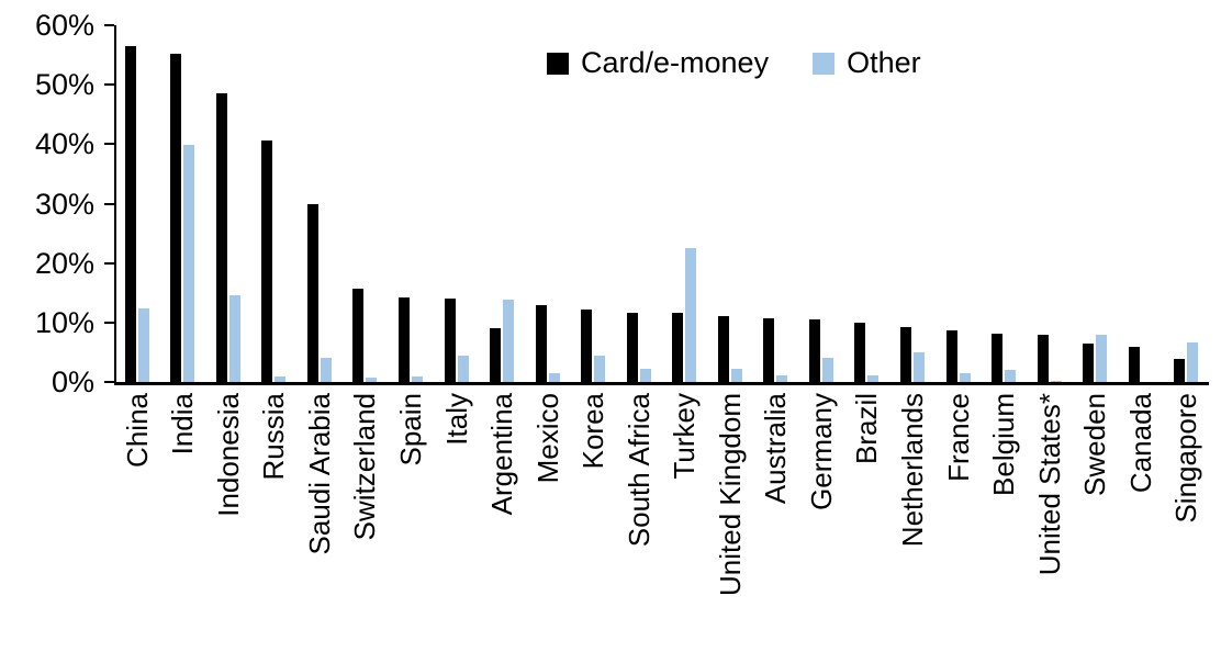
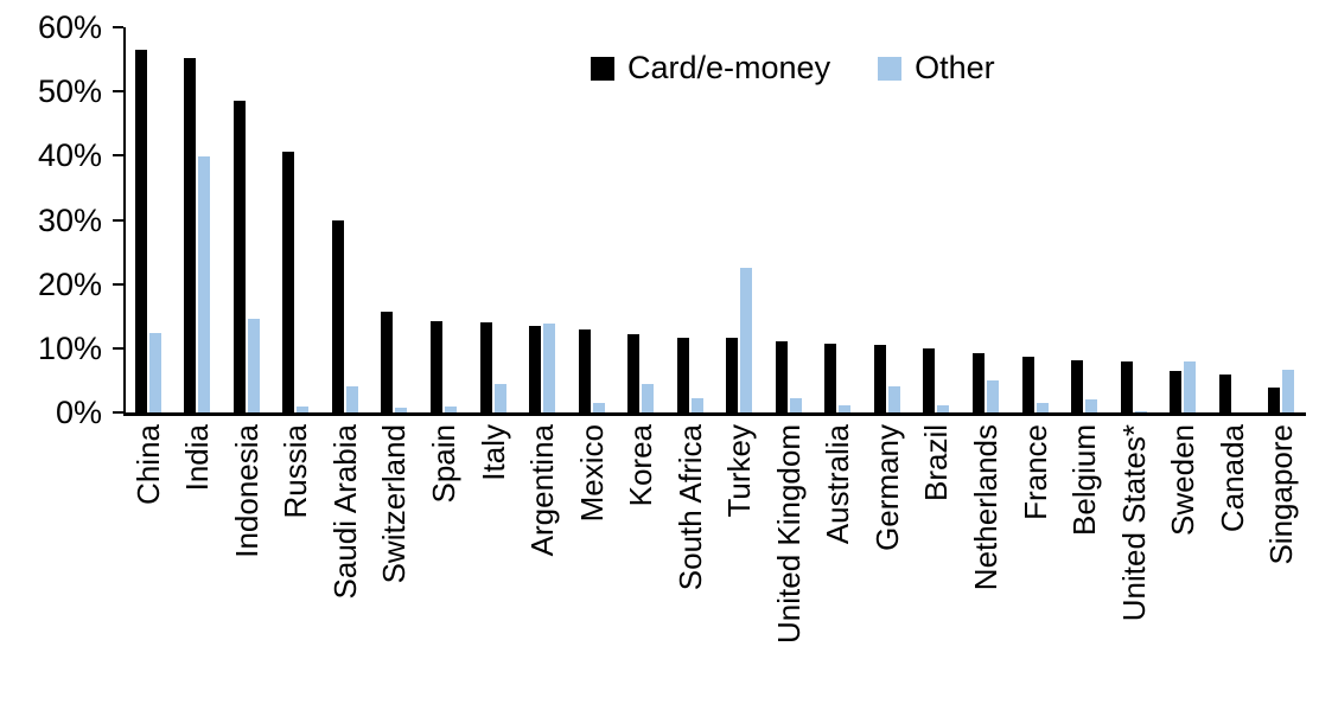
Card/e-money/Argentina: 9% -> 13%
